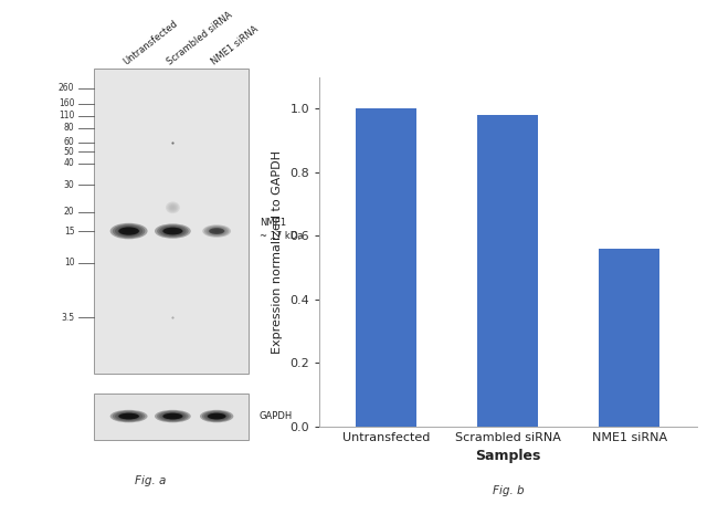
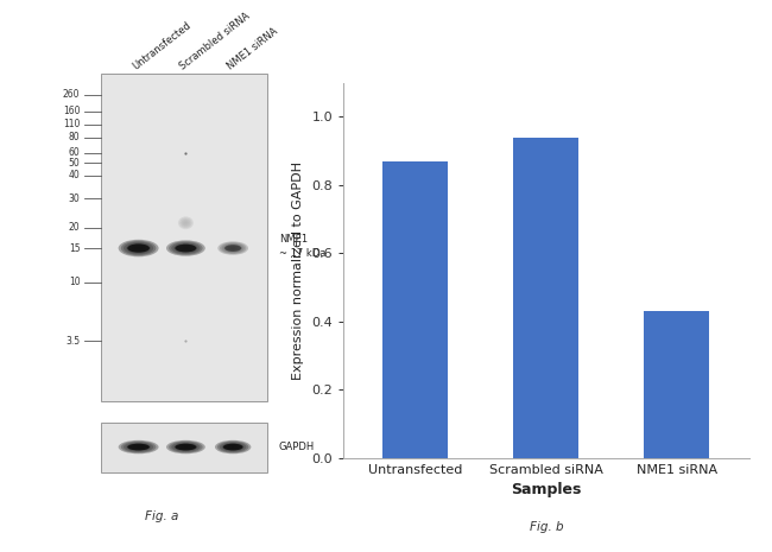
Untransfected: 1.00 -> 0.87
Scrambled siRNA: 0.98 -> 0.94
NME1 siRNA: 0.56 -> 0.43
